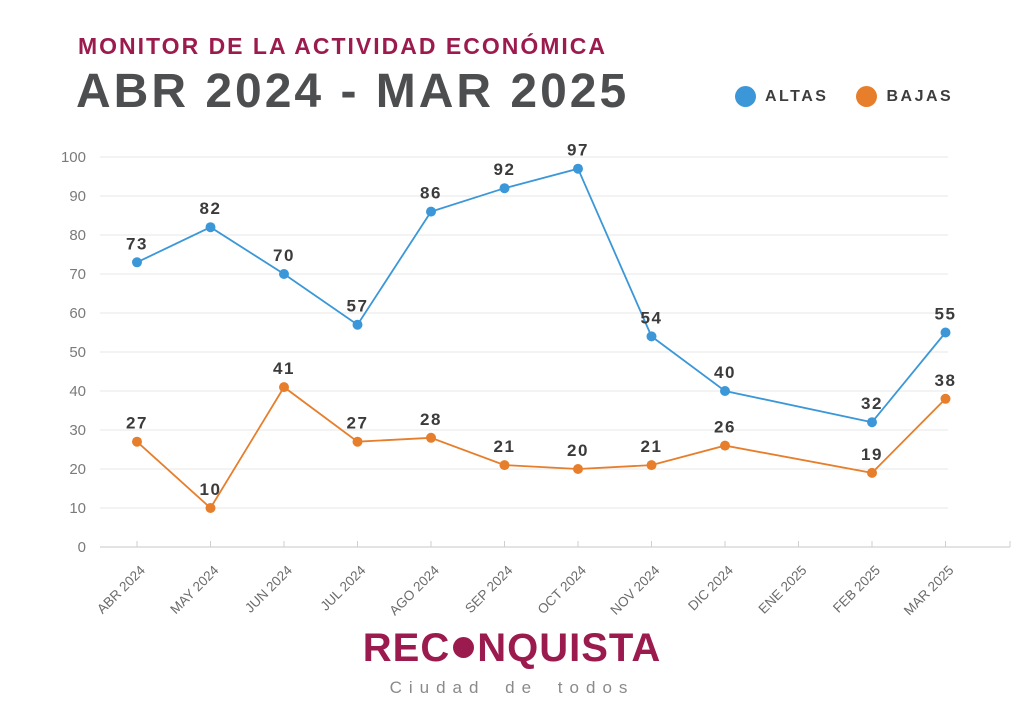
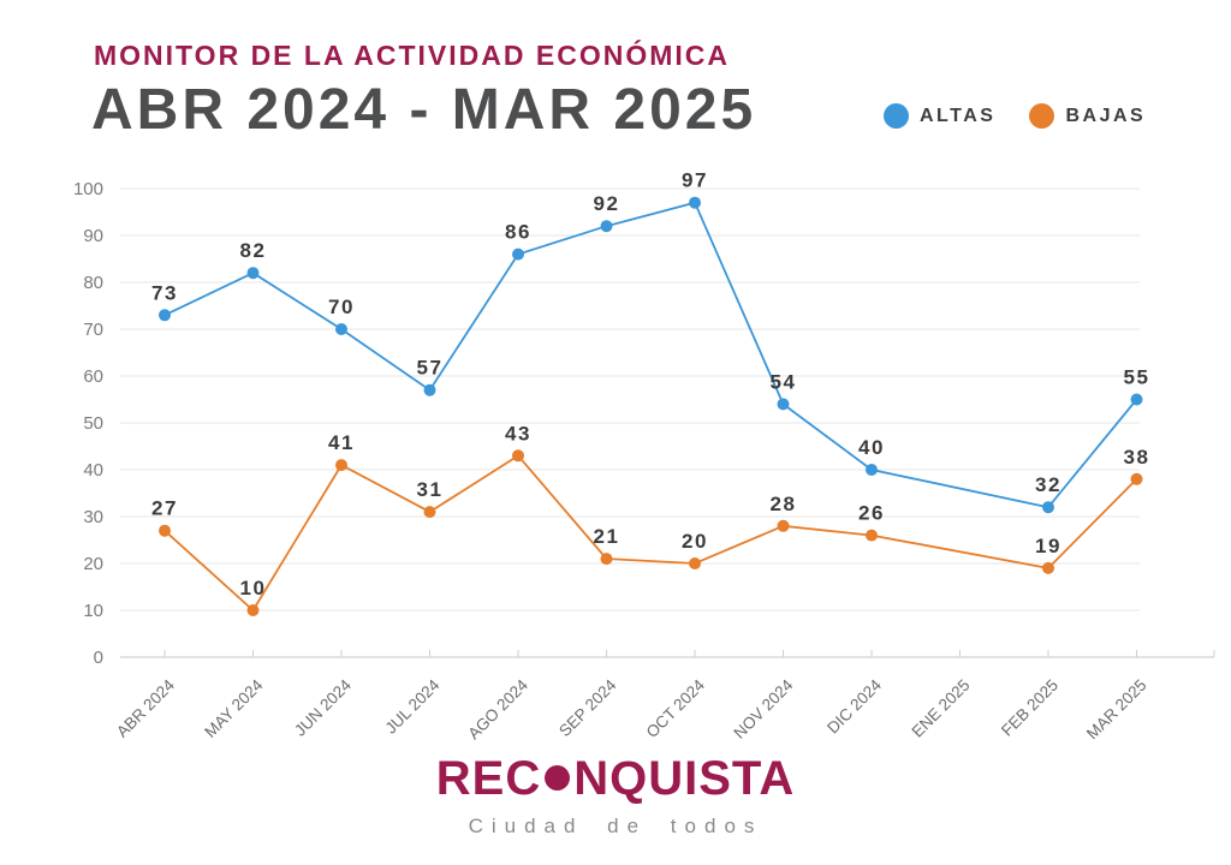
BAJAS/JUL 2024: 27 -> 31
BAJAS/AGO 2024: 28 -> 43
BAJAS/NOV 2024: 21 -> 28
